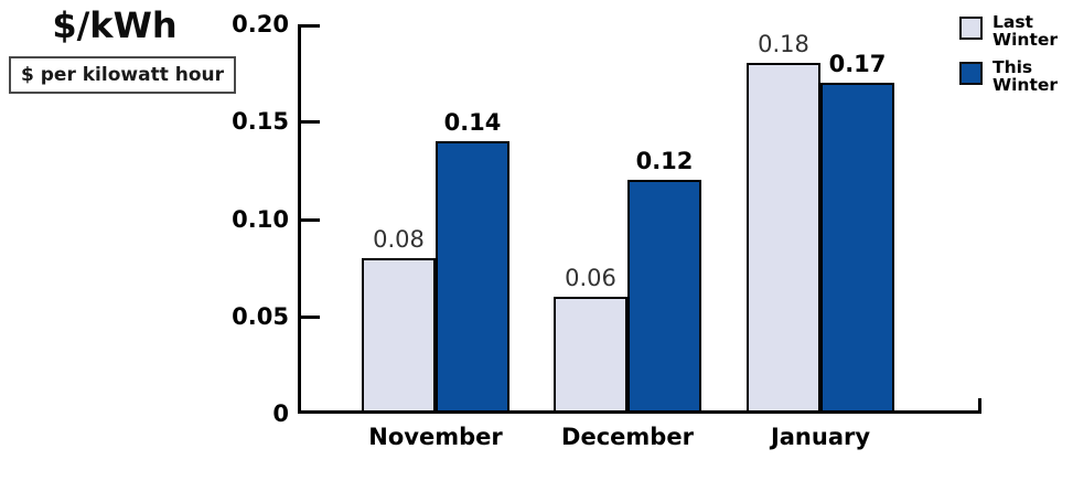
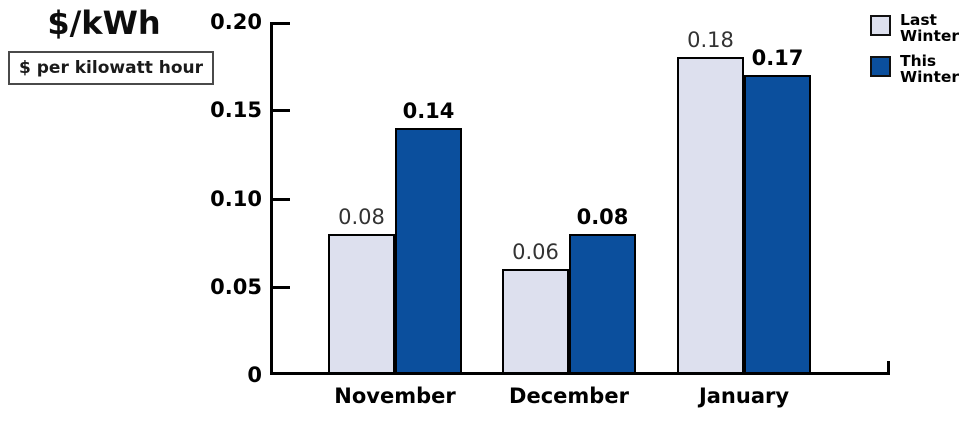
This Winter/December: 0.12 -> 0.08
